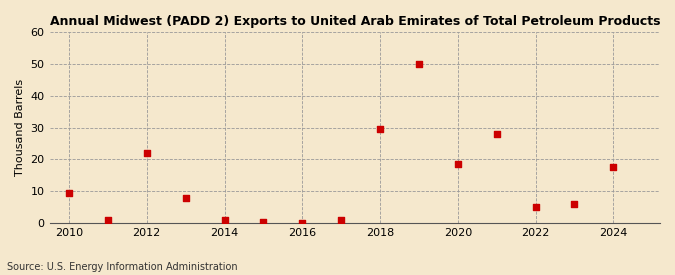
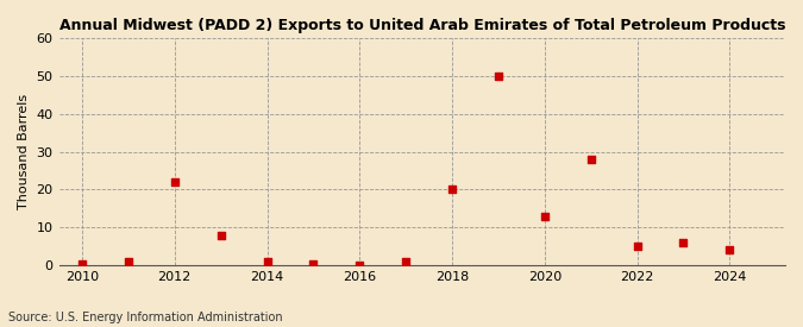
2010: 9.5 -> 0.3
2018: 29.5 -> 20.0
2020: 18.5 -> 13.0
2024: 17.5 -> 4.0
